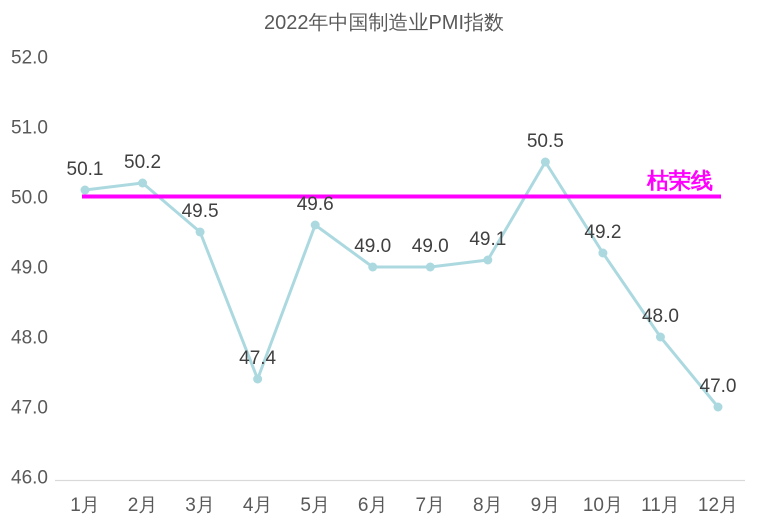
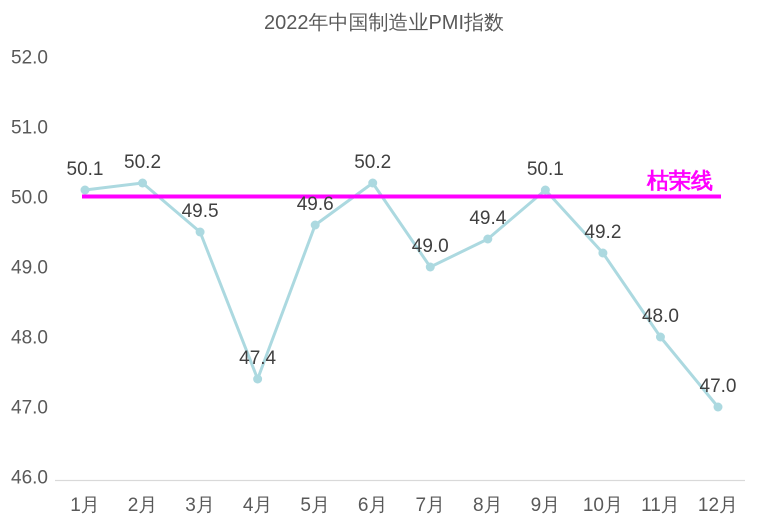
6月: 49.0 -> 50.2
8月: 49.1 -> 49.4
9月: 50.5 -> 50.1
